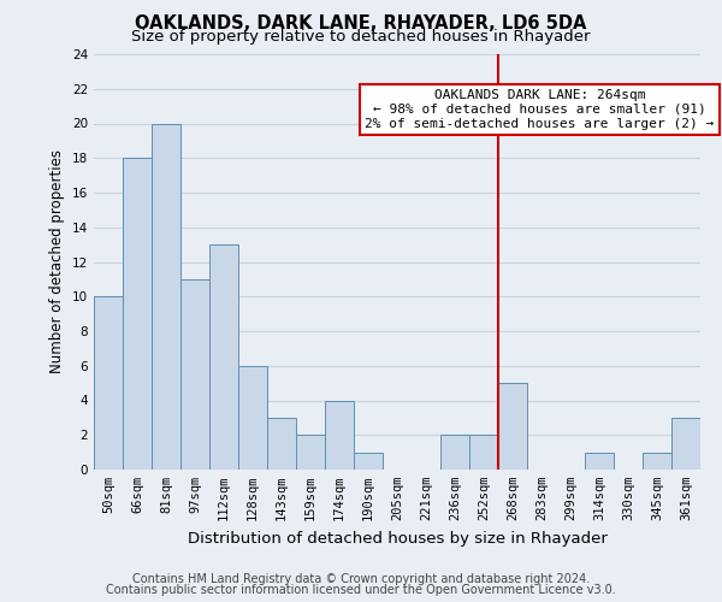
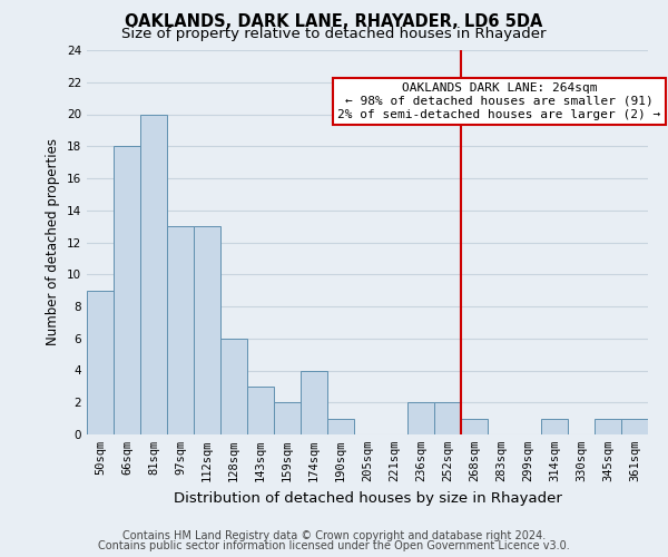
50sqm: 10 -> 9
97sqm: 11 -> 13
268sqm: 5 -> 1
361sqm: 3 -> 1
